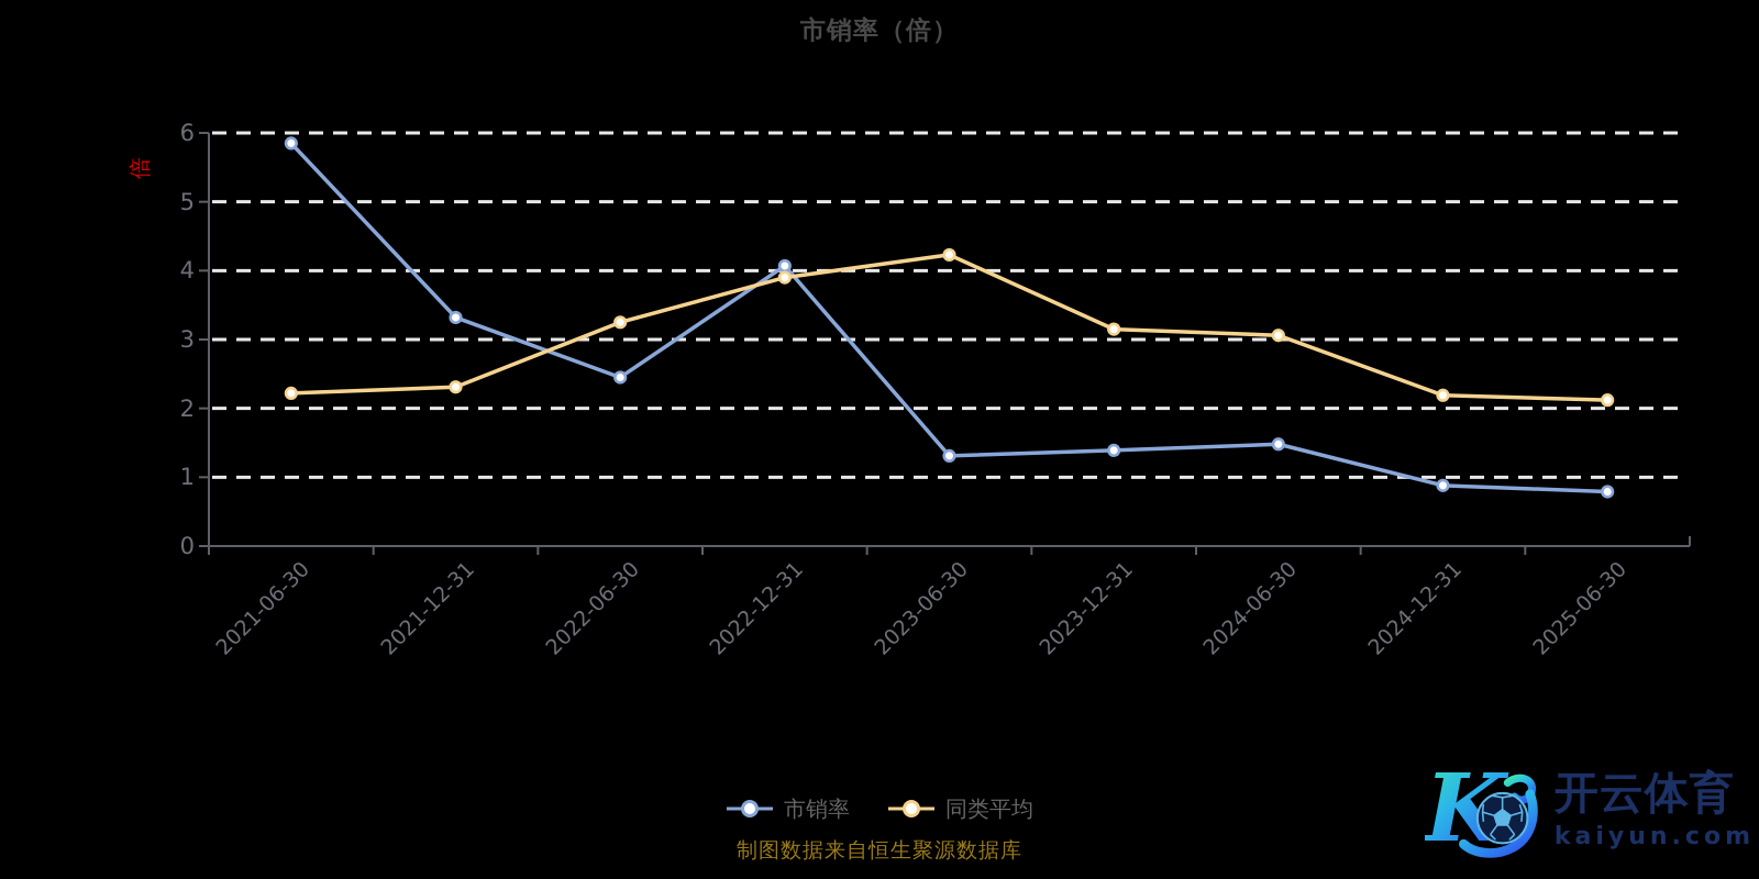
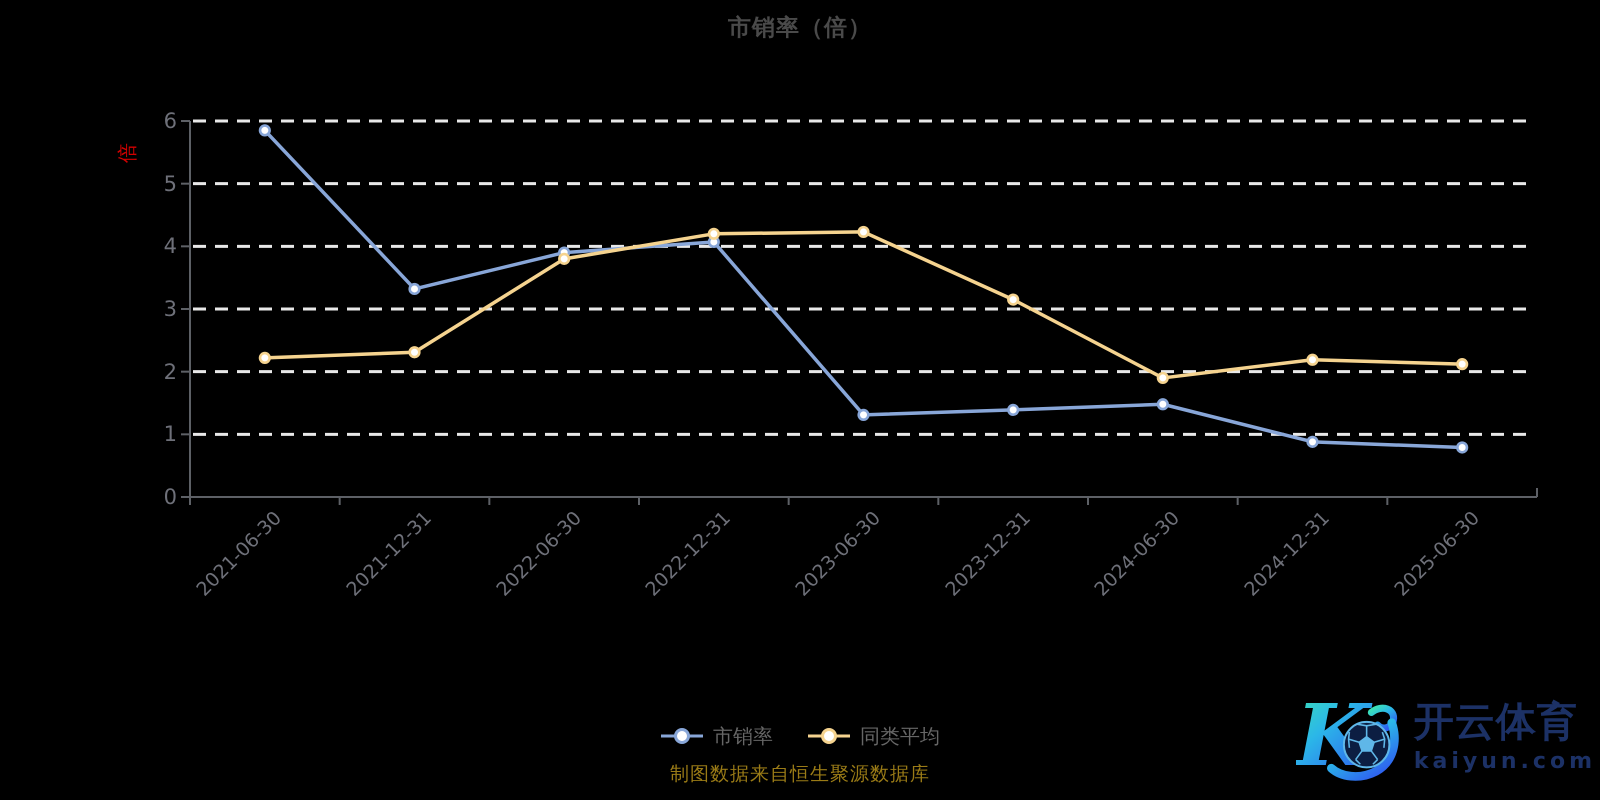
市销率/2022-06-30: 2.5 -> 3.9
同类平均/2022-06-30: 3.2 -> 3.8
同类平均/2022-12-31: 3.9 -> 4.2
同类平均/2024-06-30: 3.1 -> 1.9
